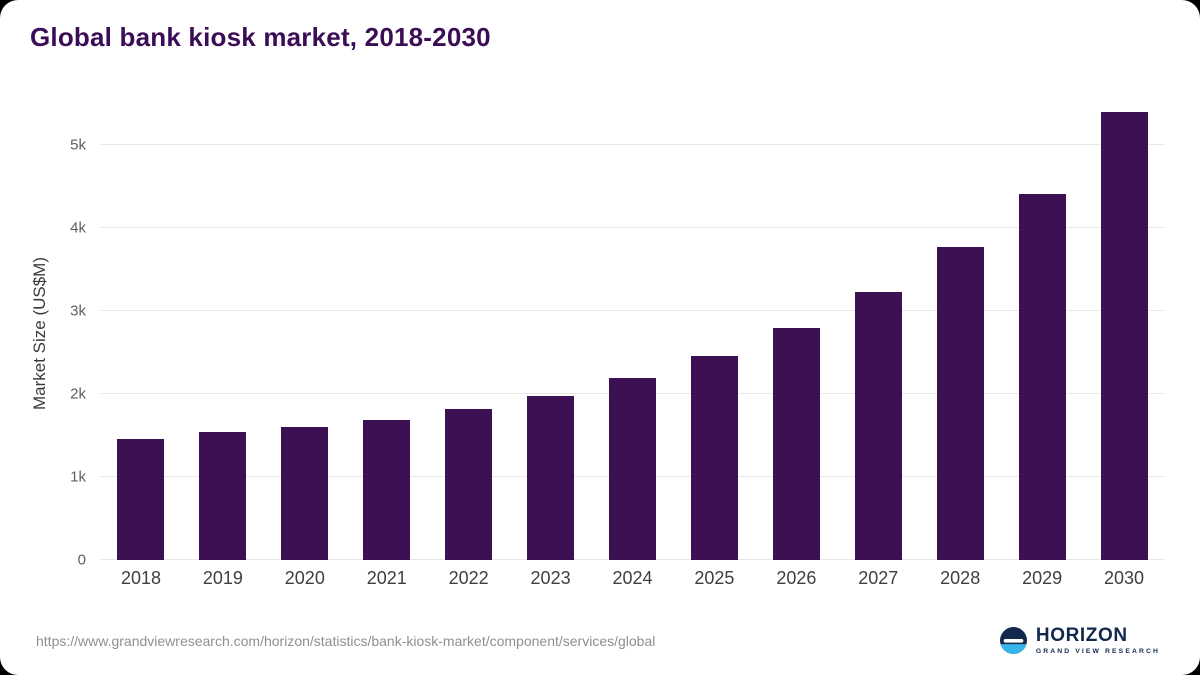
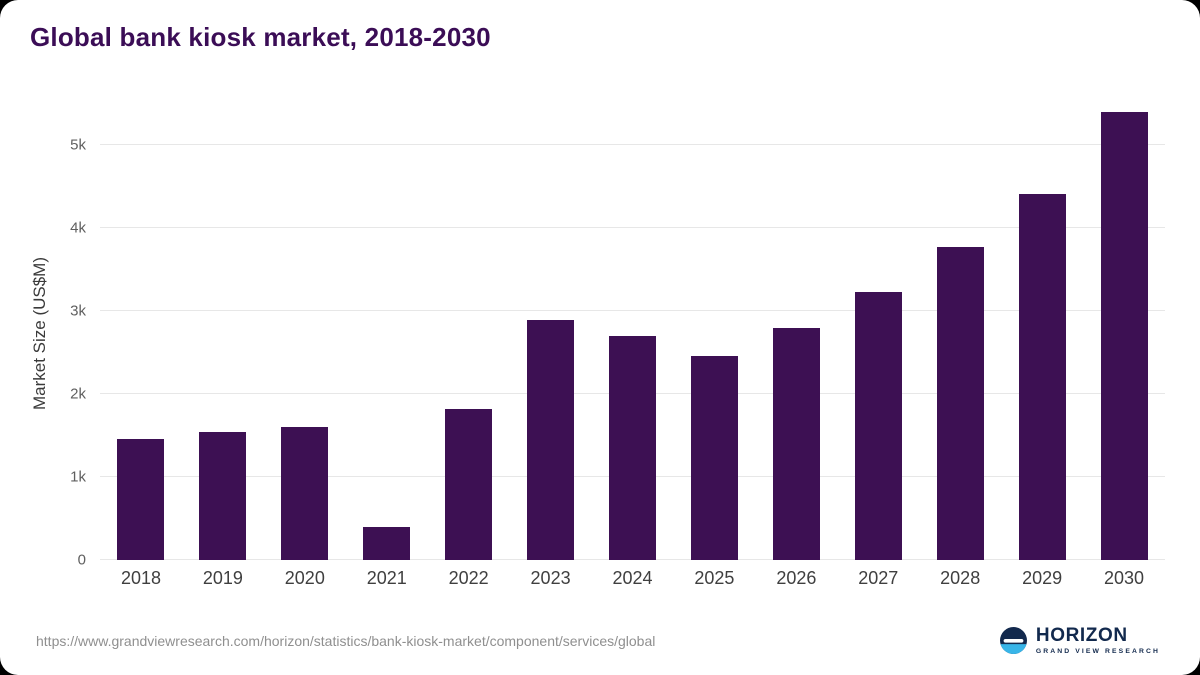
2021: 1.7k -> 0.4k
2023: 2.0k -> 2.9k
2024: 2.2k -> 2.7k
